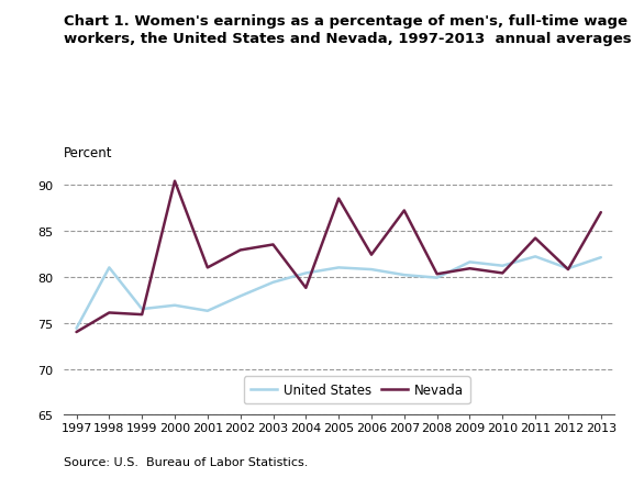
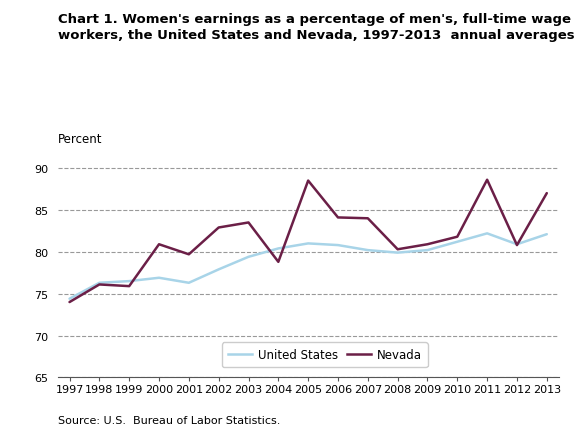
United States/1998: 81.0 -> 76.3
Nevada/2000: 90.4 -> 80.9
Nevada/2001: 81.0 -> 79.7
Nevada/2006: 82.4 -> 84.1
Nevada/2007: 87.2 -> 84.0
United States/2009: 81.6 -> 80.2
Nevada/2010: 80.4 -> 81.8
Nevada/2011: 84.2 -> 88.6
